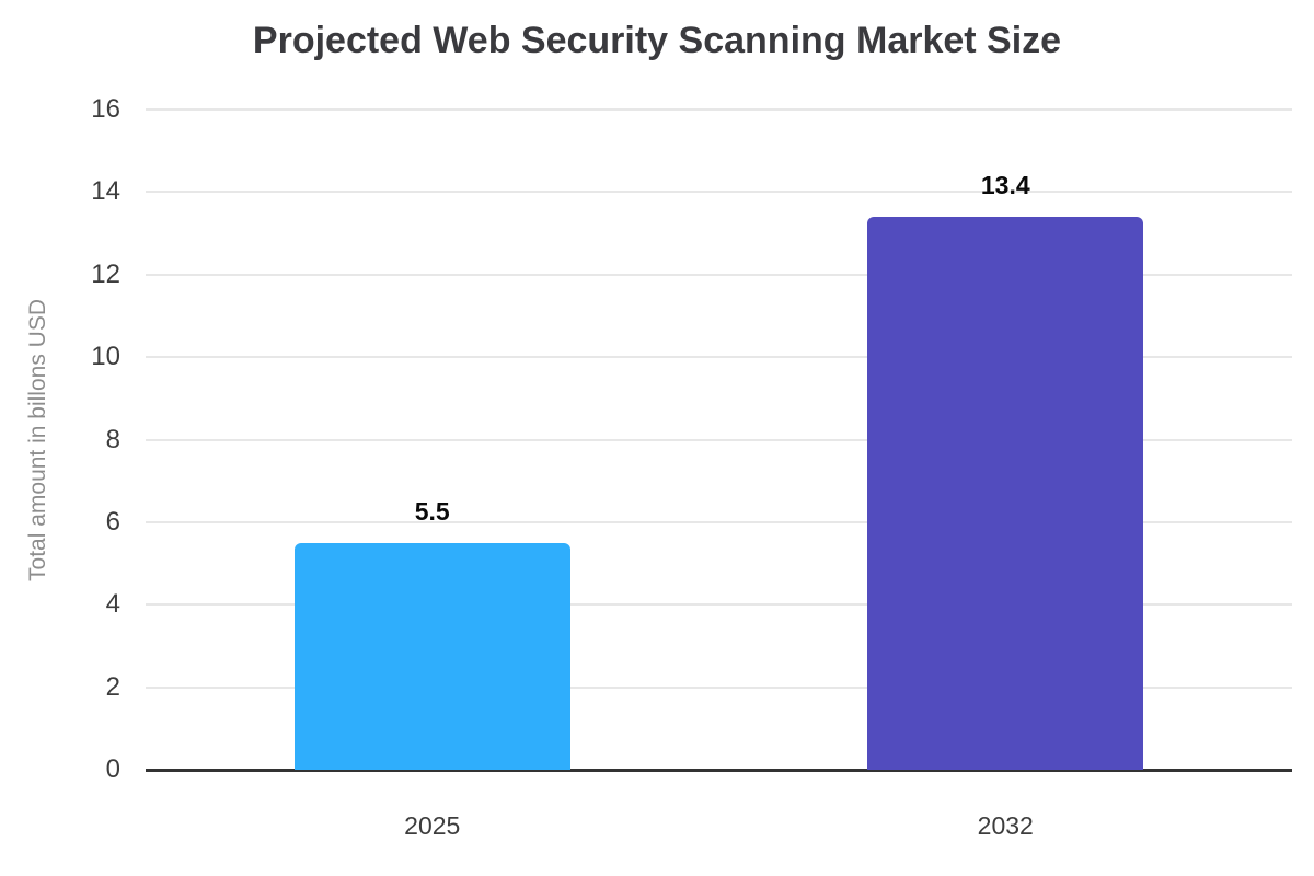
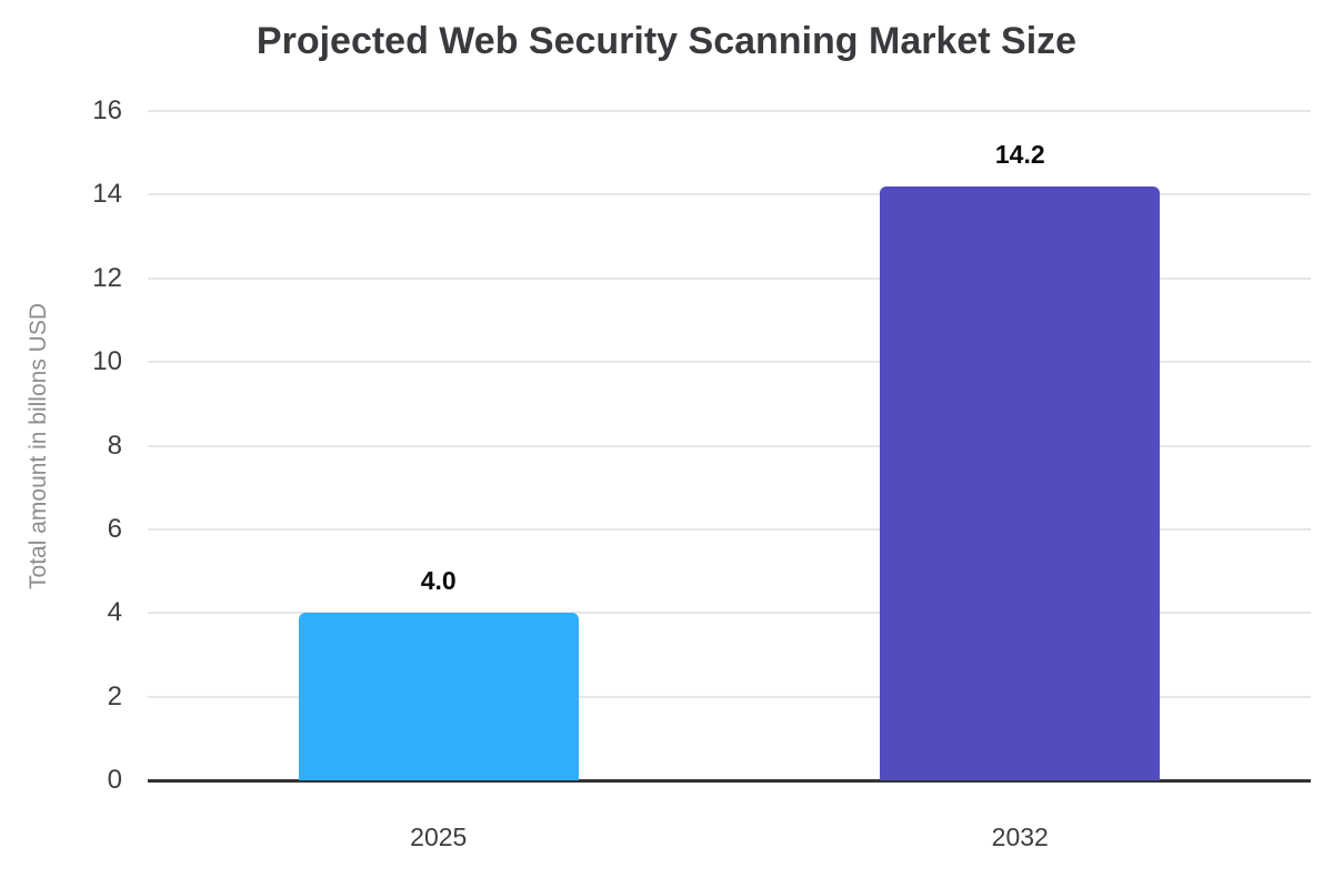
2025: 5.5 -> 4.0
2032: 13.4 -> 14.2
